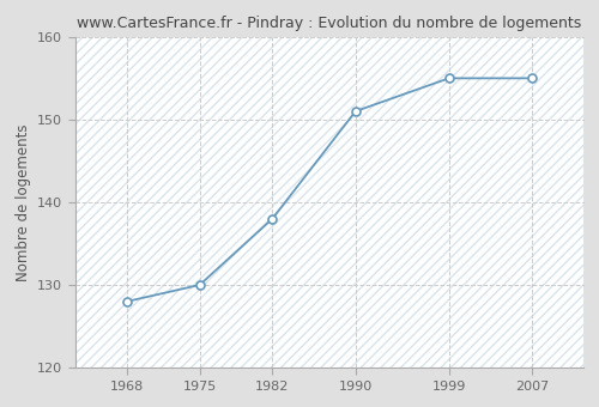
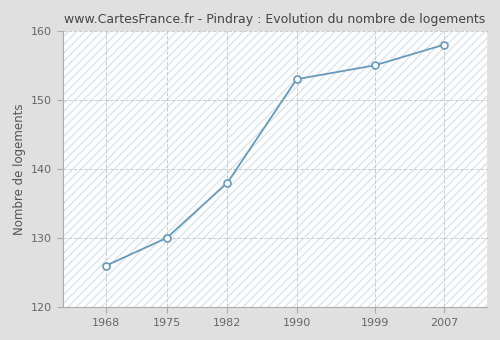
1968: 128 -> 126
1990: 151 -> 153
2007: 155 -> 158
